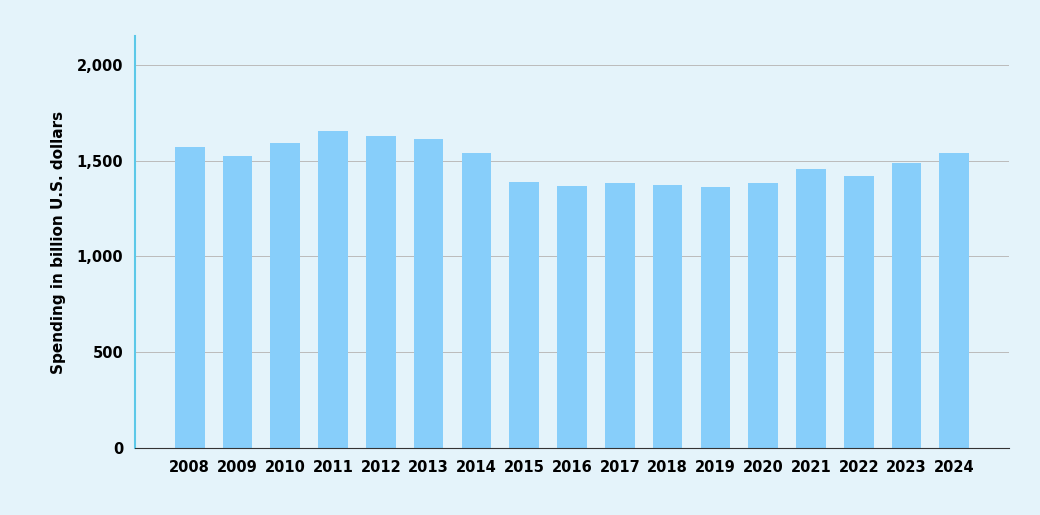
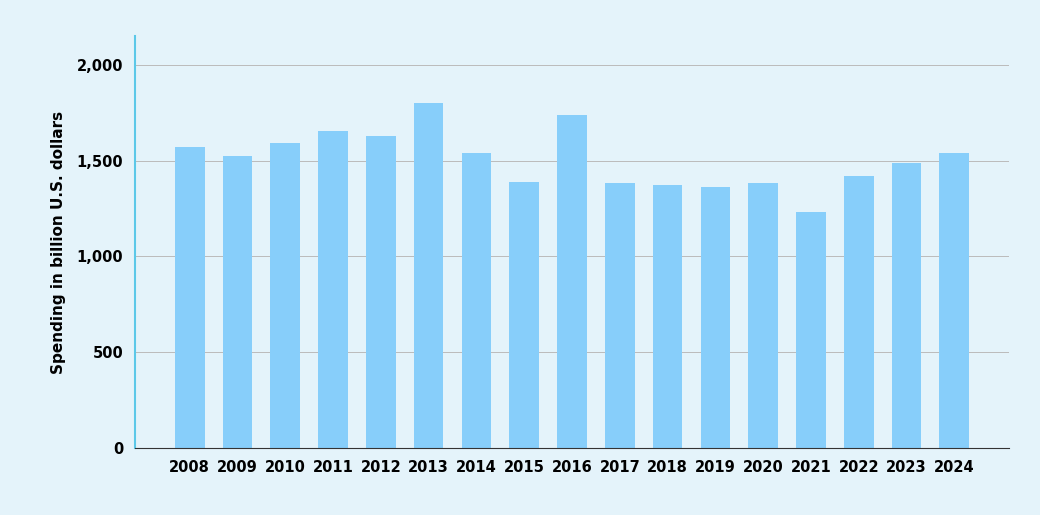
2013: 1,620 -> 1,800
2016: 1,360 -> 1,740
2021: 1,460 -> 1,230
